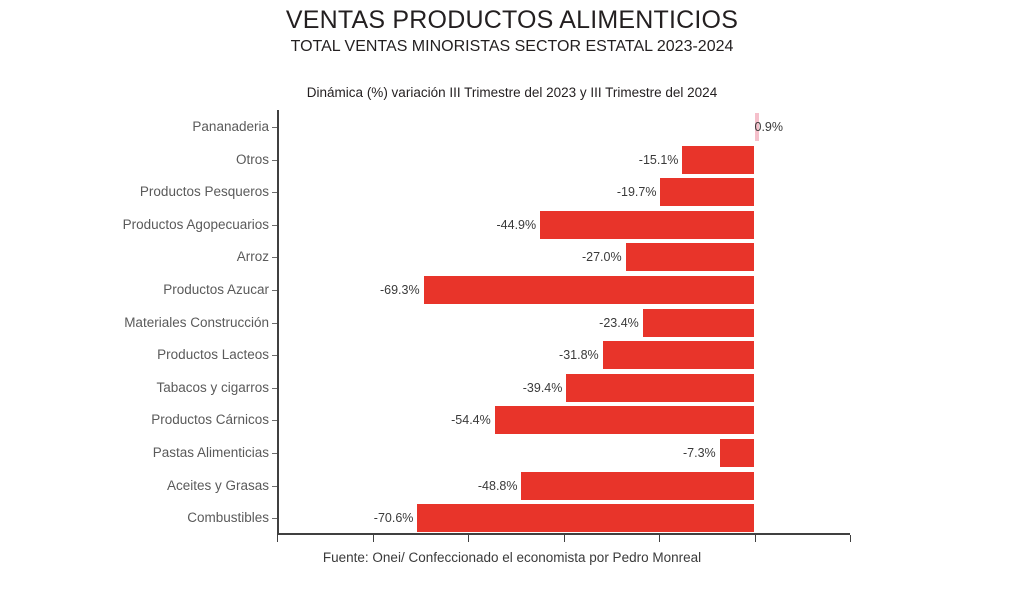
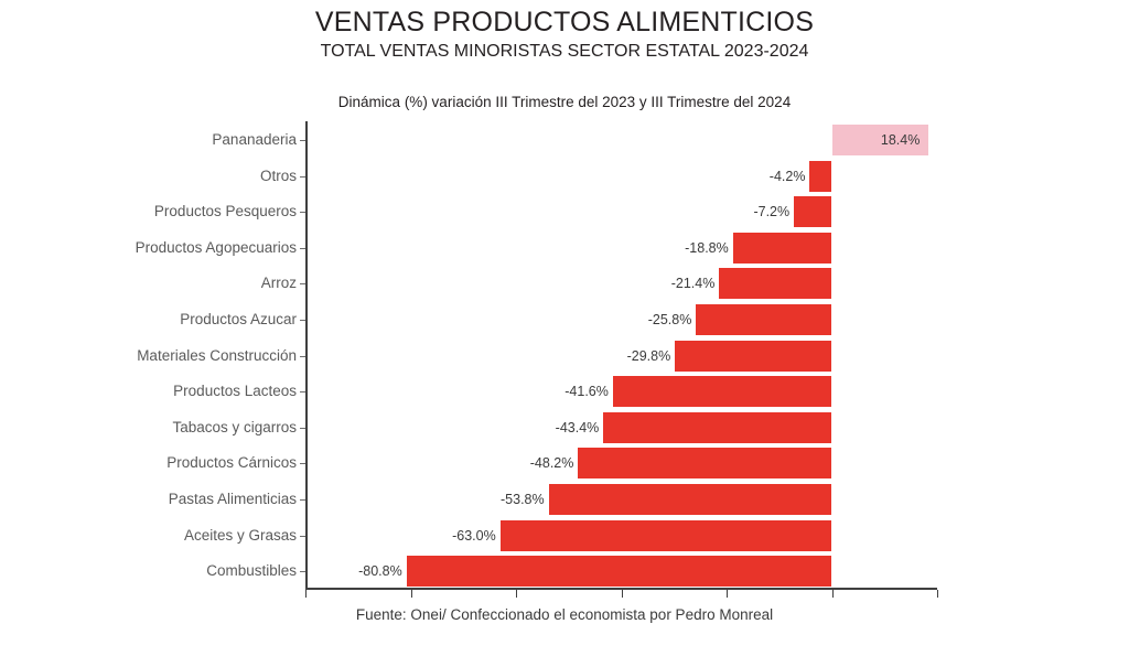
Pananaderia: 0.9% -> 18.4%
Otros: -15.1% -> -4.2%
Productos Pesqueros: -19.7% -> -7.2%
Productos Agopecuarios: -44.9% -> -18.8%
Arroz: -27.0% -> -21.4%
Productos Azucar: -69.3% -> -25.8%
Materiales Construcción: -23.4% -> -29.8%
Productos Lacteos: -31.8% -> -41.6%
Tabacos y cigarros: -39.4% -> -43.4%
Productos Cárnicos: -54.4% -> -48.2%
Pastas Alimenticias: -7.3% -> -53.8%
Aceites y Grasas: -48.8% -> -63.0%
Combustibles: -70.6% -> -80.8%
